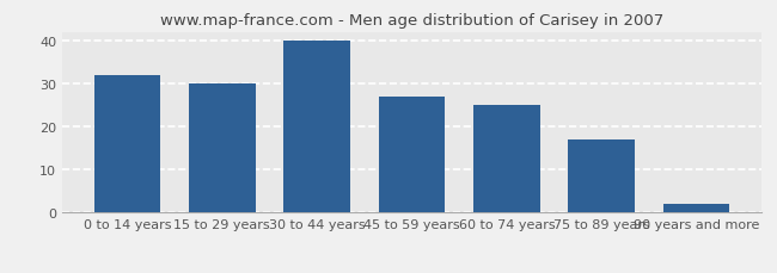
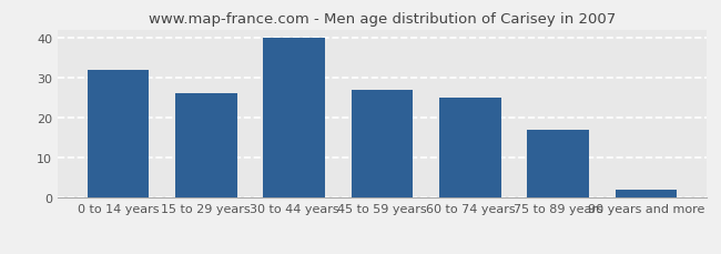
15 to 29 years: 30 -> 26
